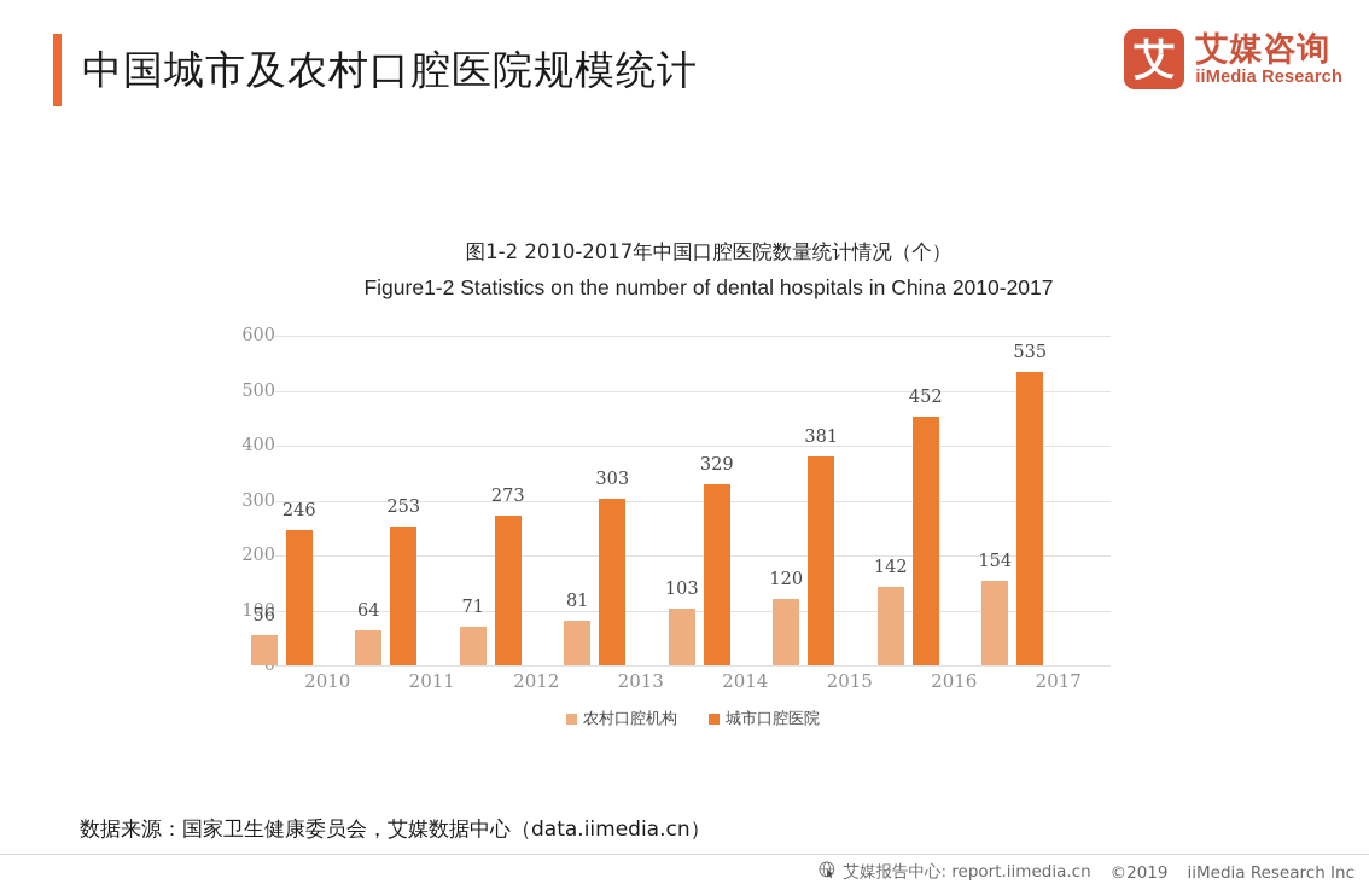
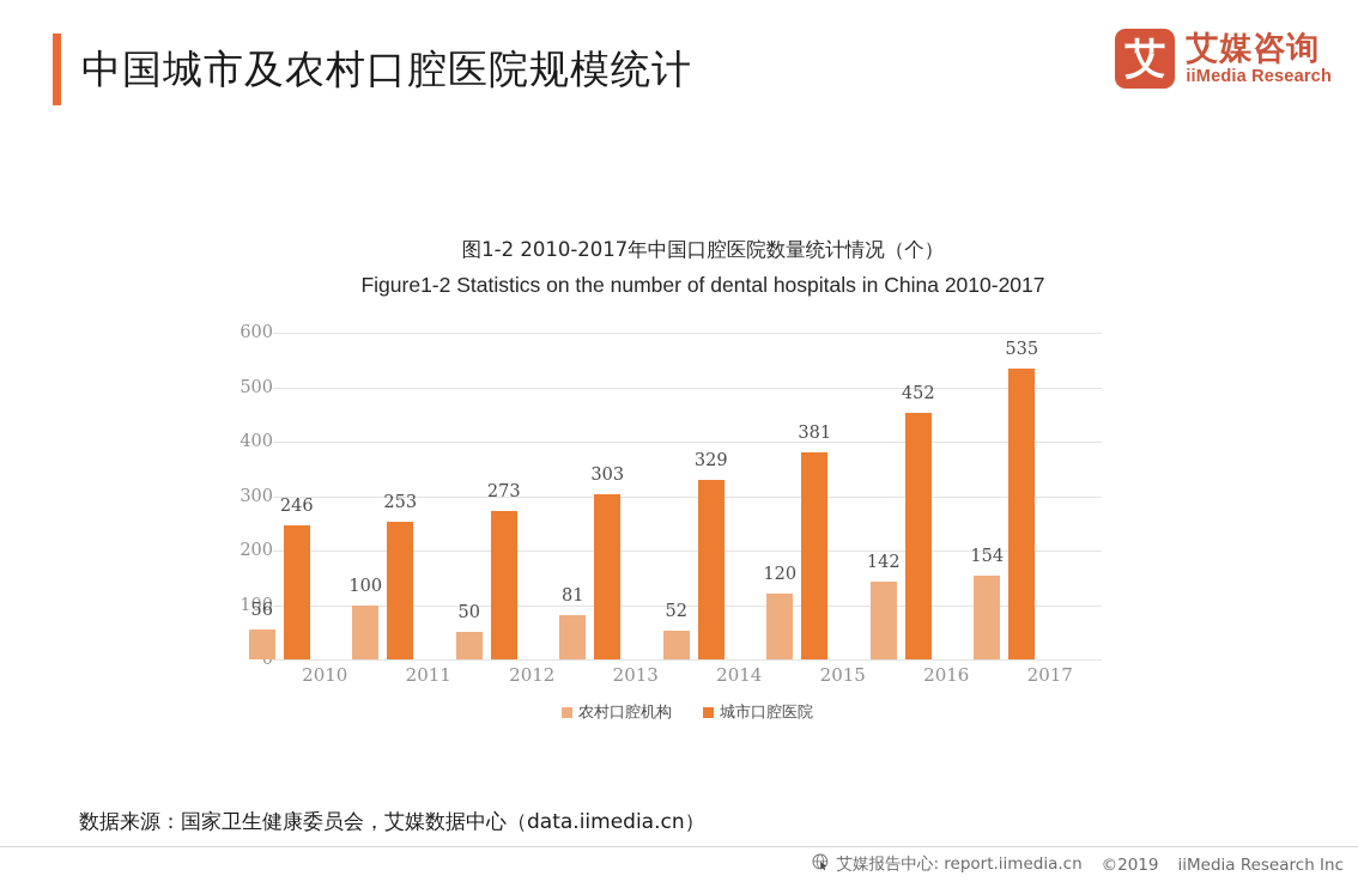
农村口腔机构/2011: 64 -> 100
农村口腔机构/2012: 71 -> 50
农村口腔机构/2014: 103 -> 52
